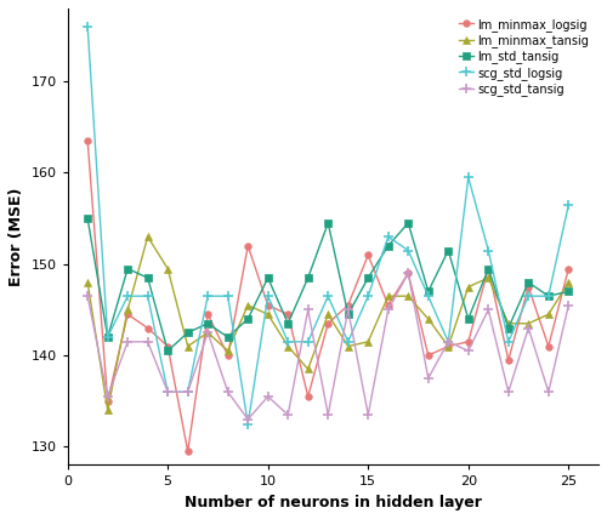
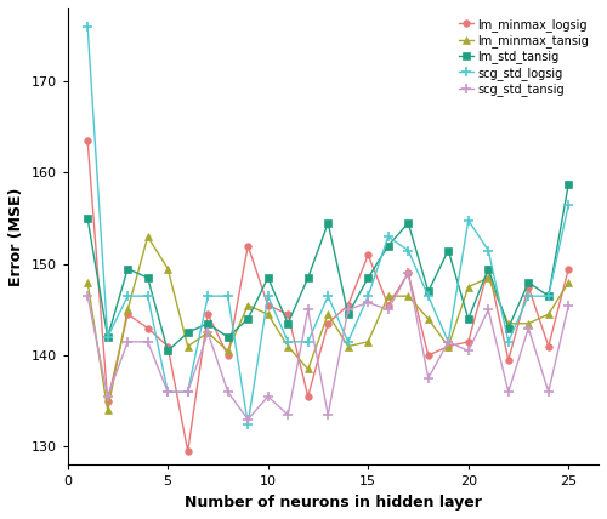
scg_std_tansig/15: 133.5 -> 145.8
scg_std_logsig/20: 159.5 -> 154.8
lm_std_tansig/25: 147.0 -> 158.8
